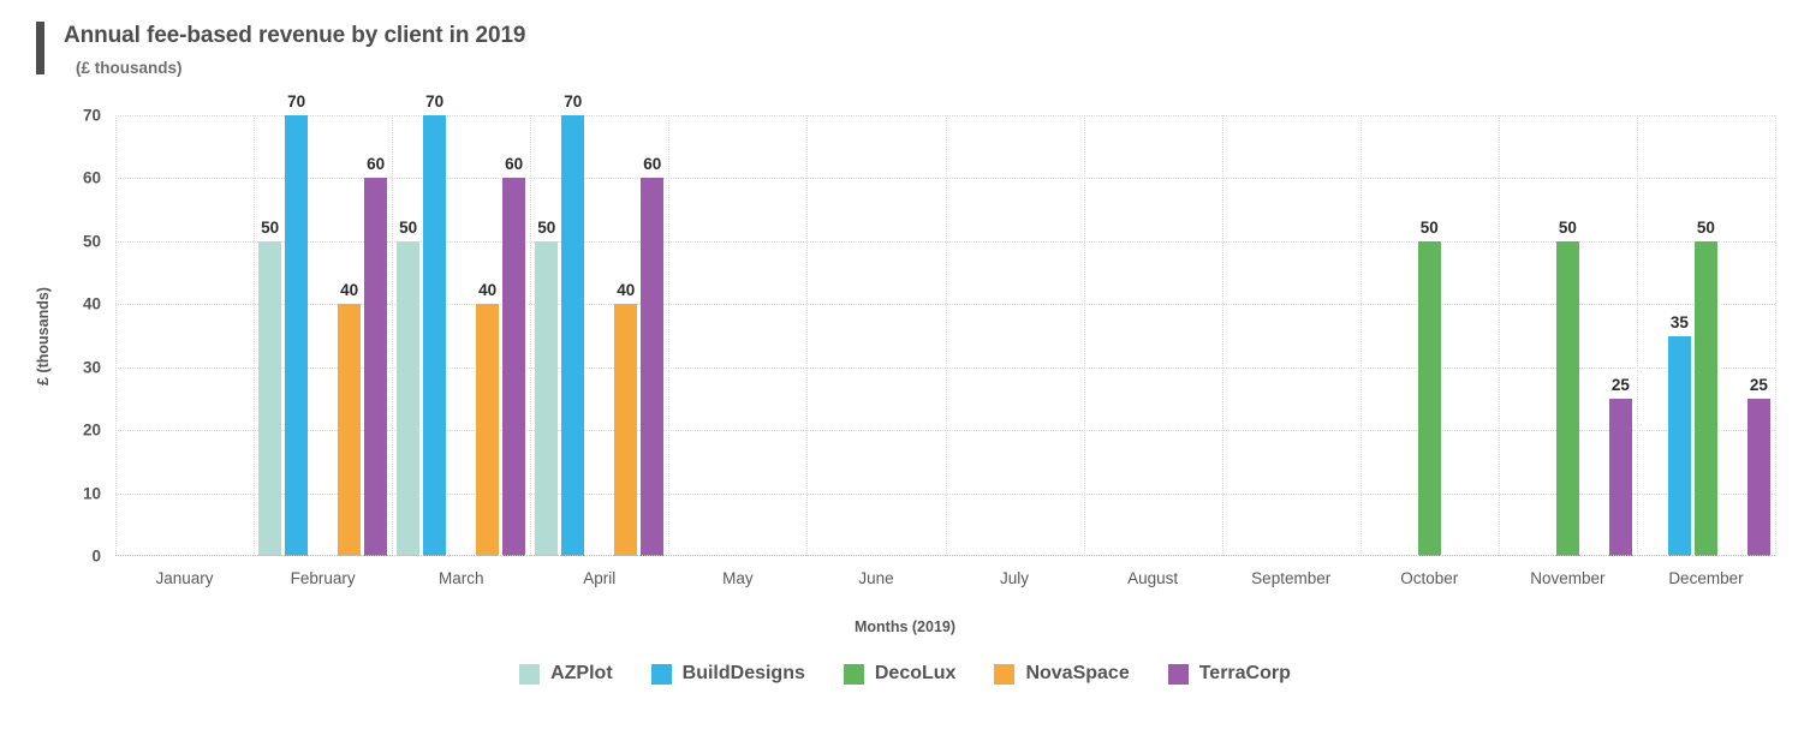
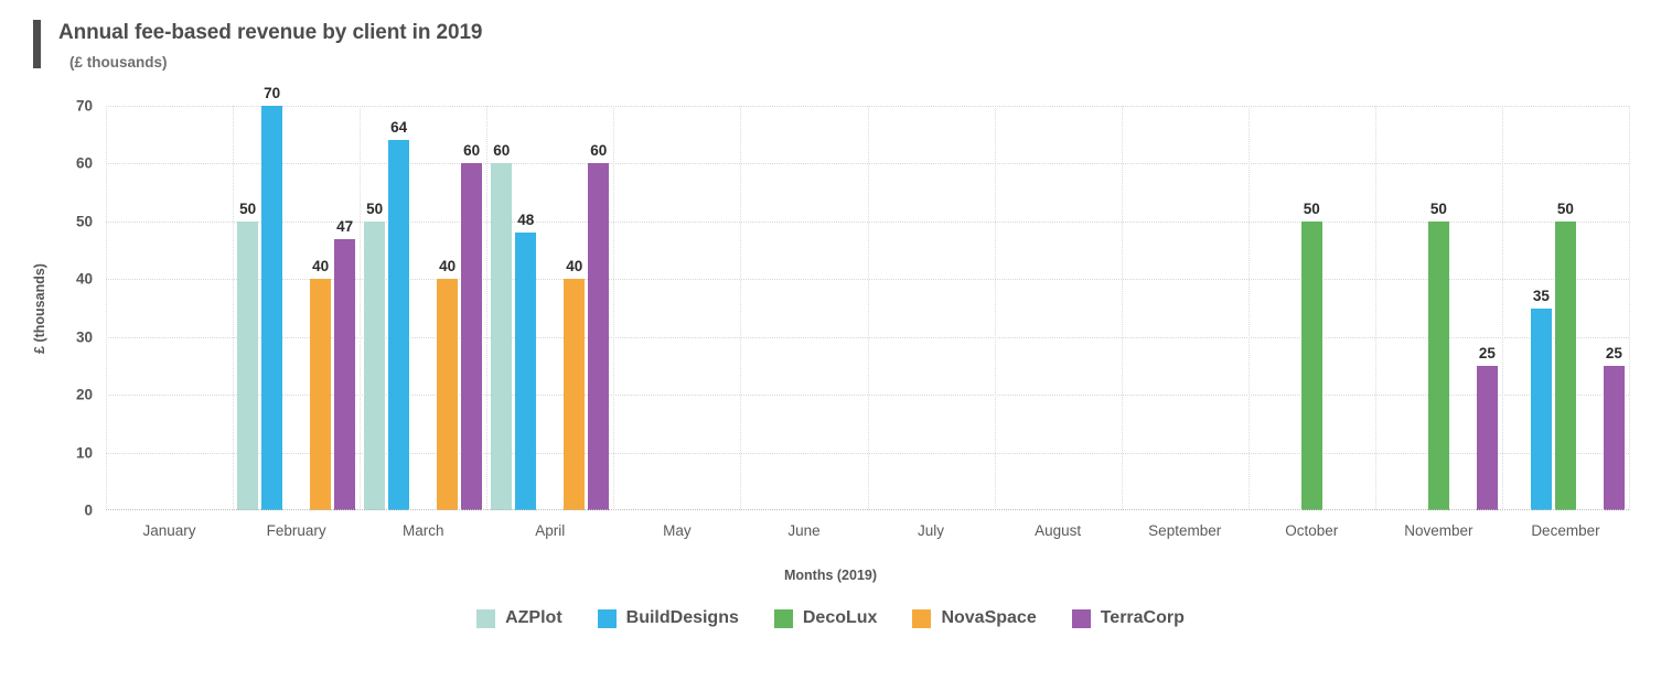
TerraCorp/February: 60 -> 47
BuildDesigns/March: 70 -> 64
AZPlot/April: 50 -> 60
BuildDesigns/April: 70 -> 48
